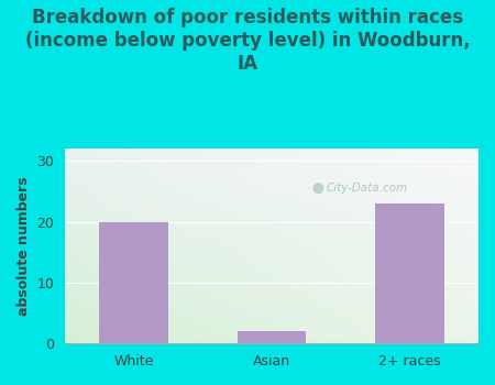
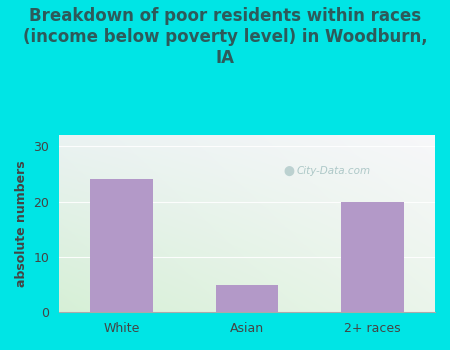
White: 20 -> 24
Asian: 2 -> 5
2+ races: 23 -> 20
